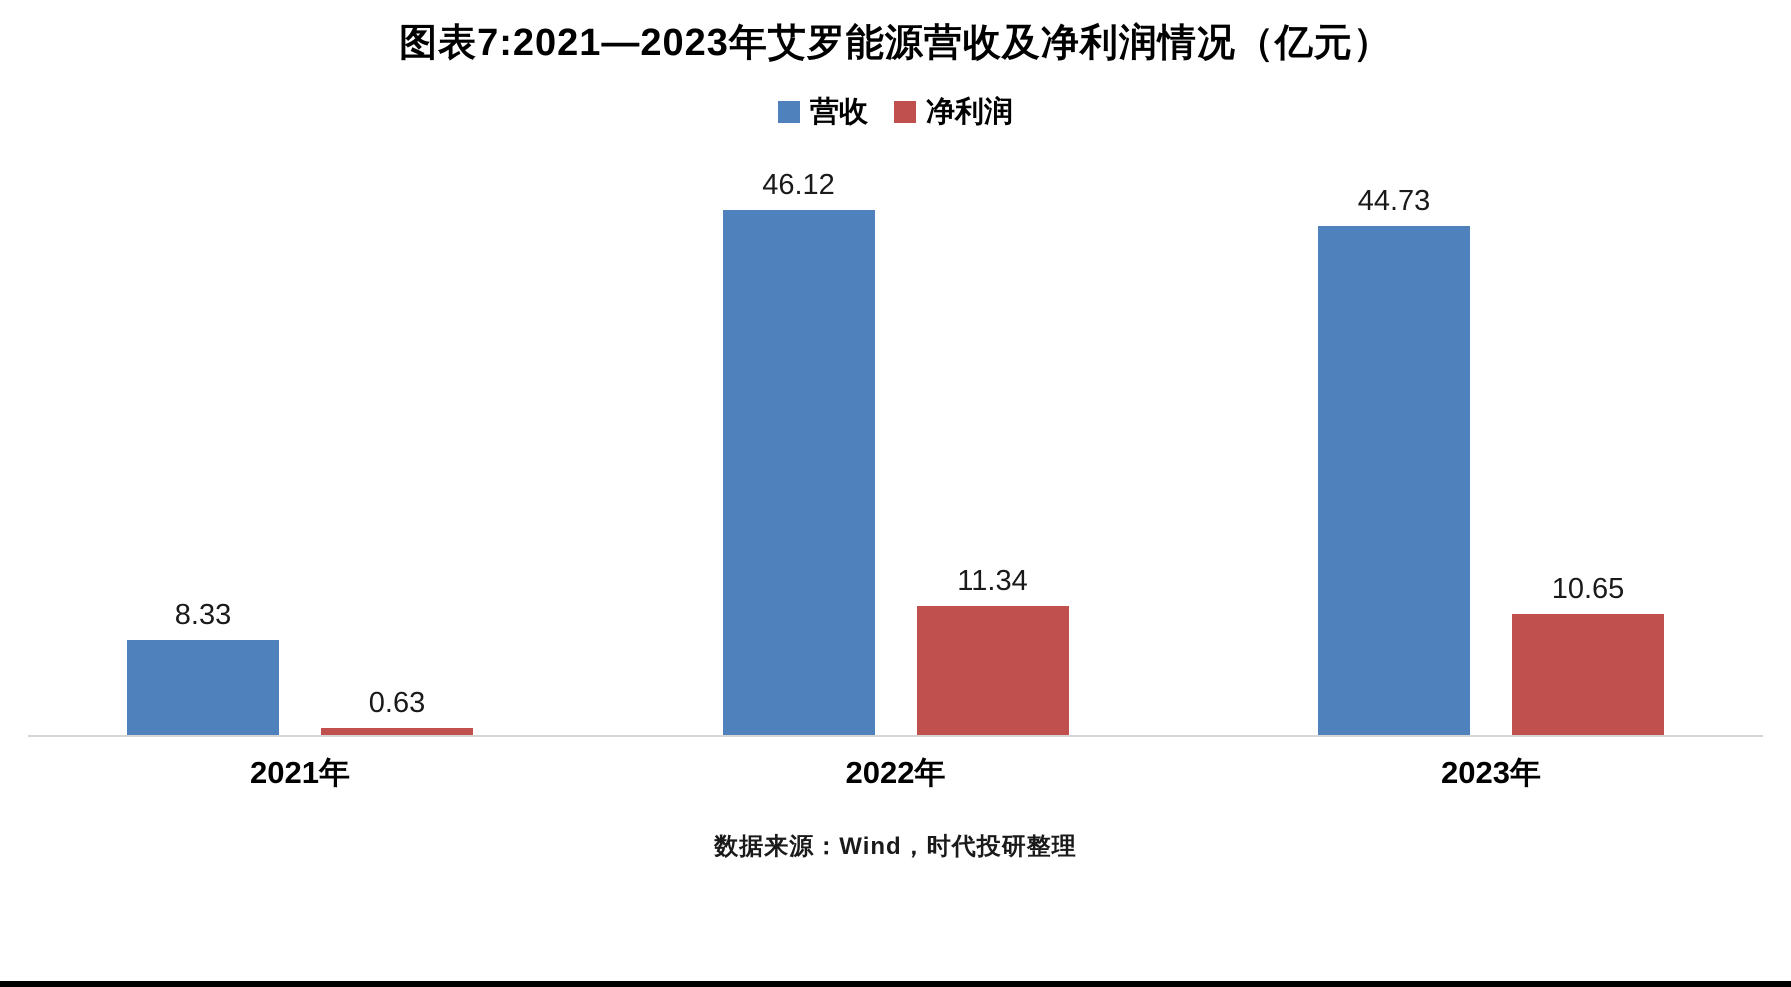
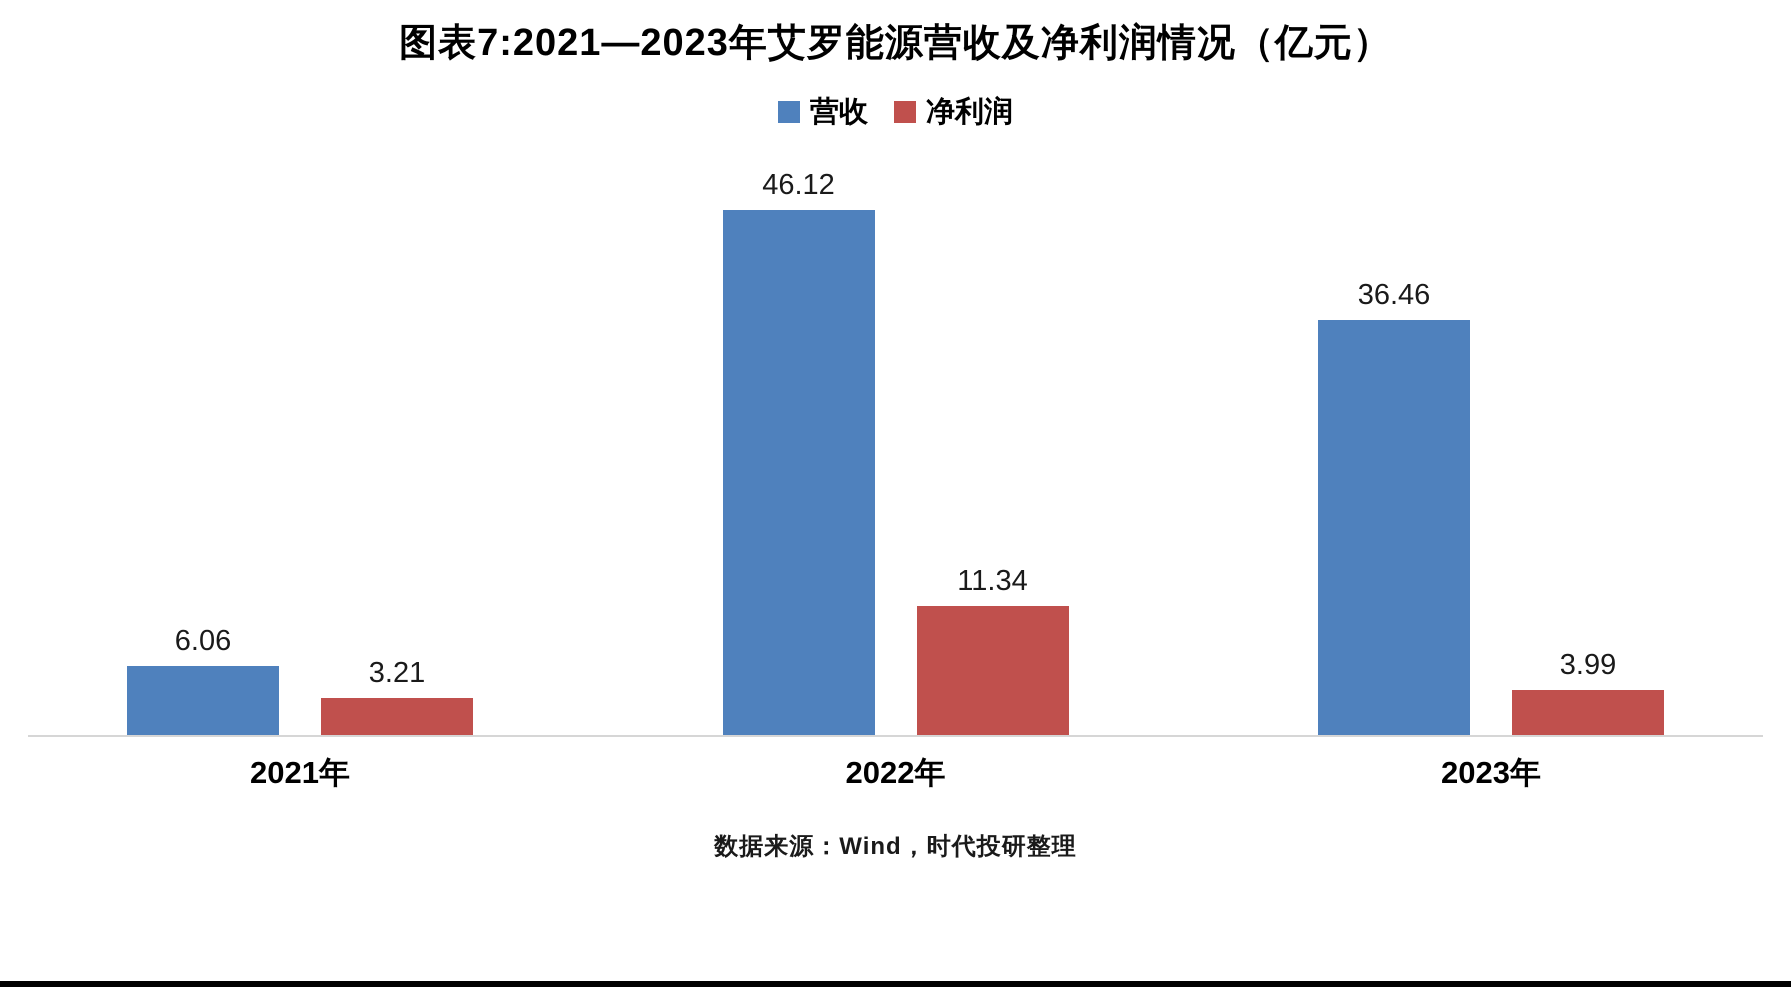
营收/2021年: 8.33 -> 6.06
净利润/2021年: 0.63 -> 3.21
营收/2023年: 44.73 -> 36.46
净利润/2023年: 10.65 -> 3.99
